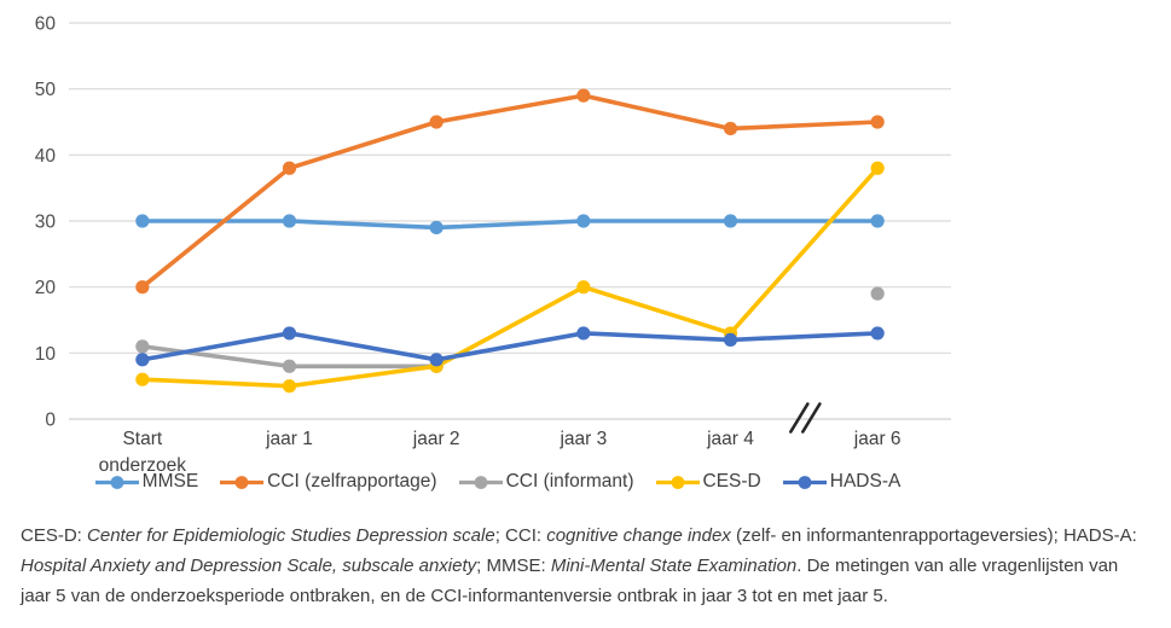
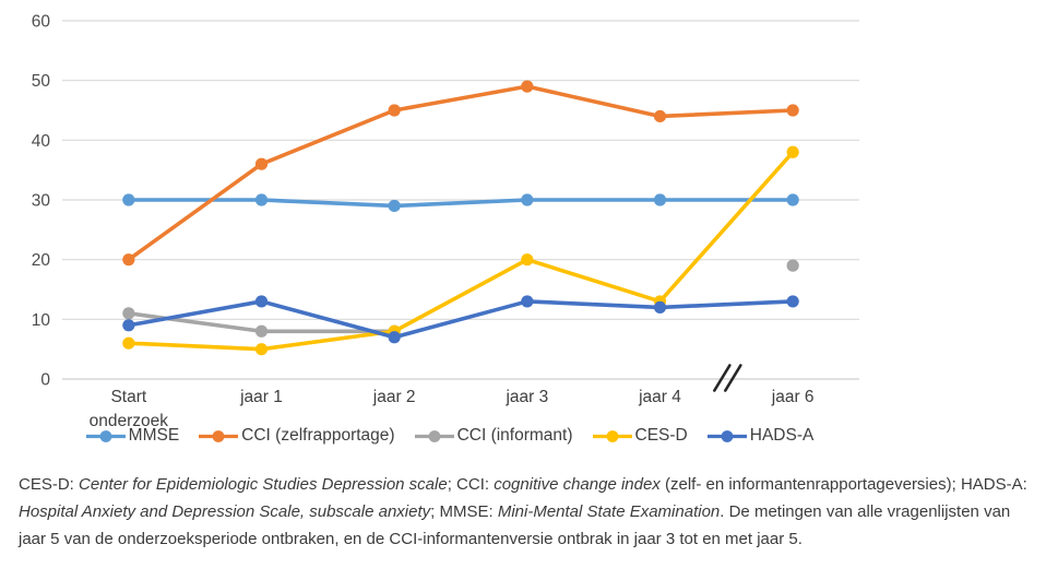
CCI (zelfrapportage)/jaar 1: 38 -> 36
HADS-A/jaar 2: 9 -> 7
